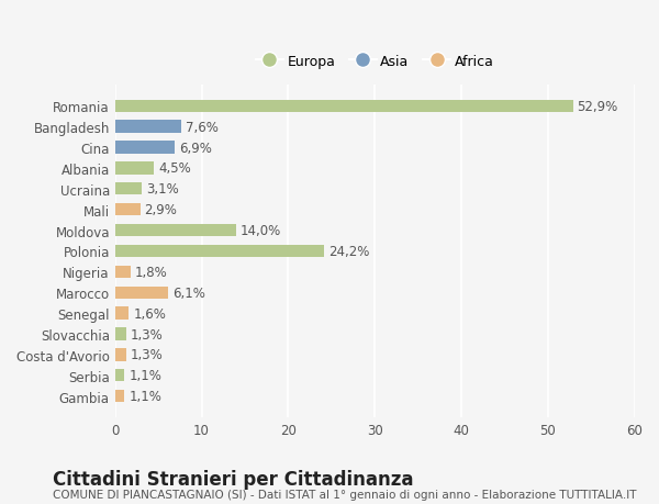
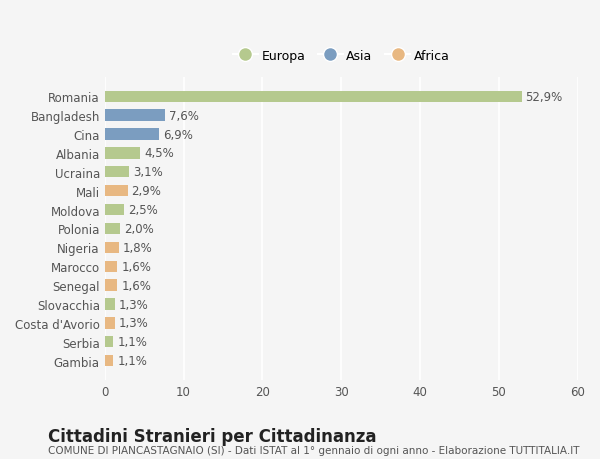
Moldova: 14,0% -> 2,5%
Polonia: 24,2% -> 2,0%
Marocco: 6,1% -> 1,6%
